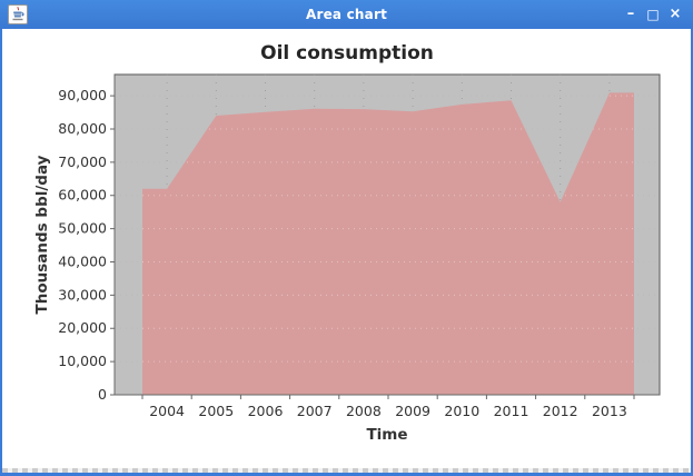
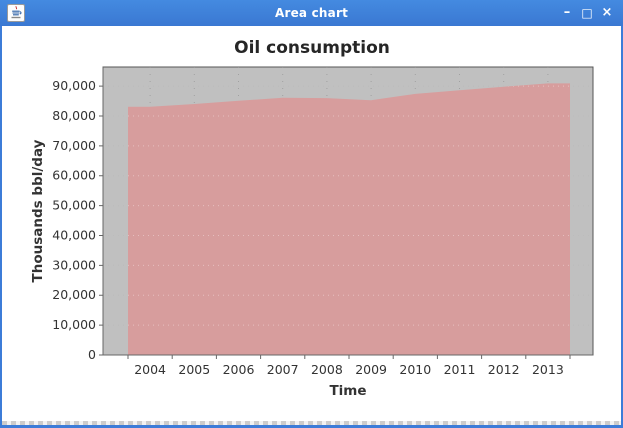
2004: 62000 -> 83000
2012: 58000 -> 90000
